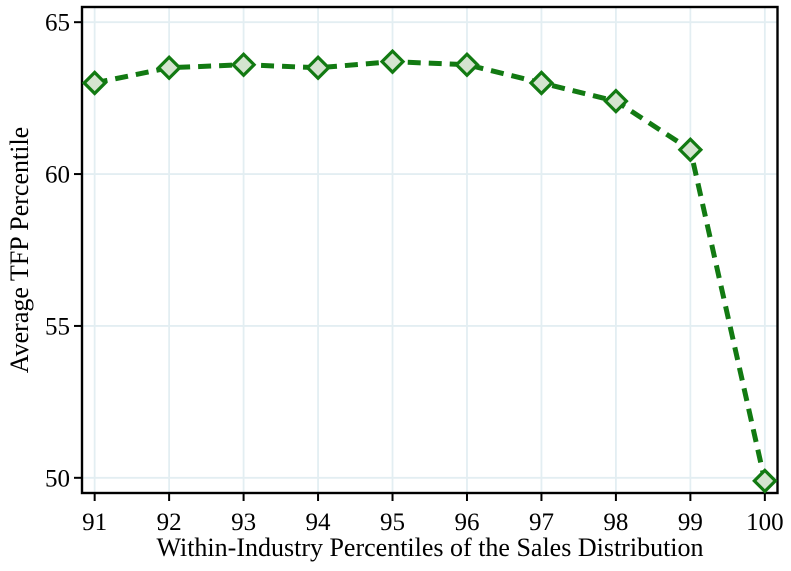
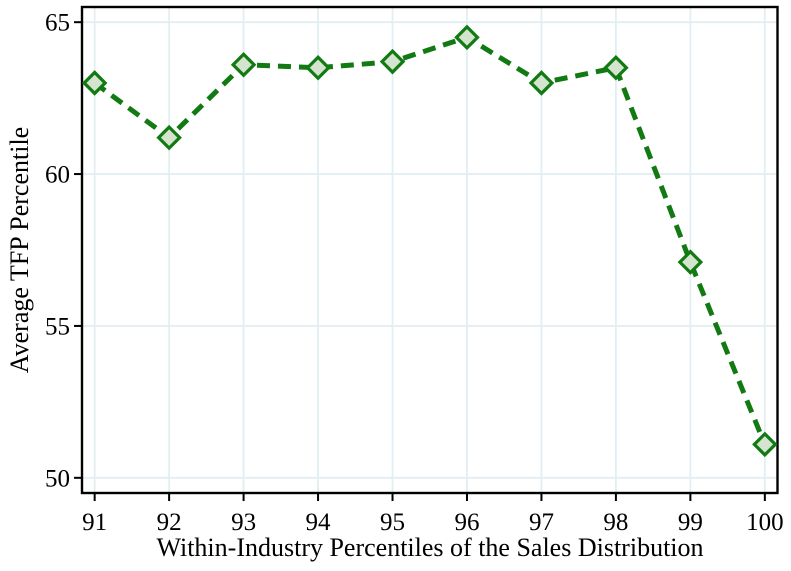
92: 63.5 -> 61.2
96: 63.6 -> 64.5
98: 62.4 -> 63.5
99: 60.8 -> 57.1
100: 49.9 -> 51.1
